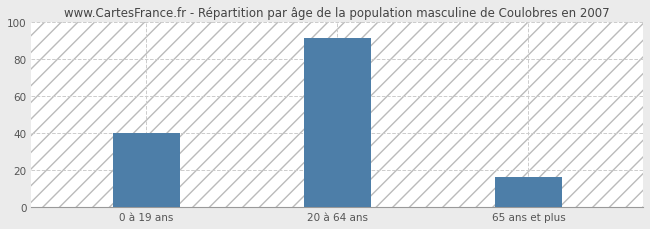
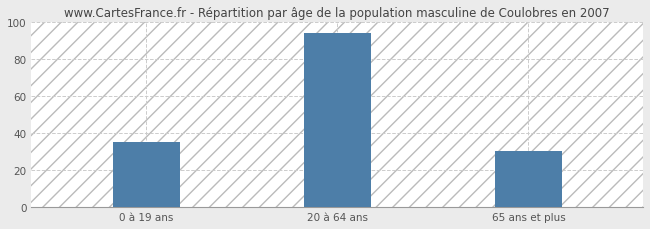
0 à 19 ans: 40 -> 35
20 à 64 ans: 91 -> 94
65 ans et plus: 16 -> 30
